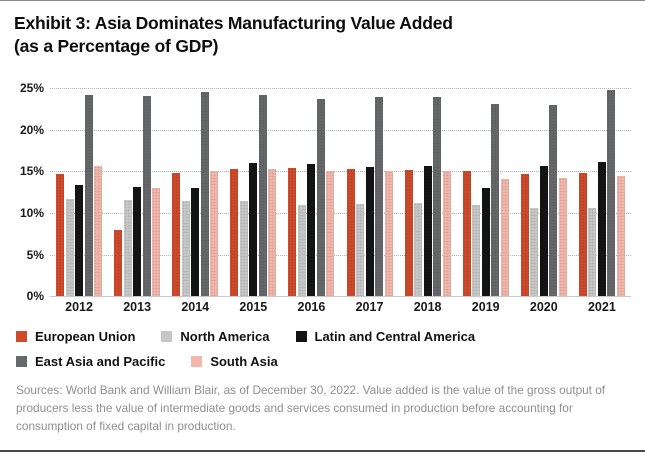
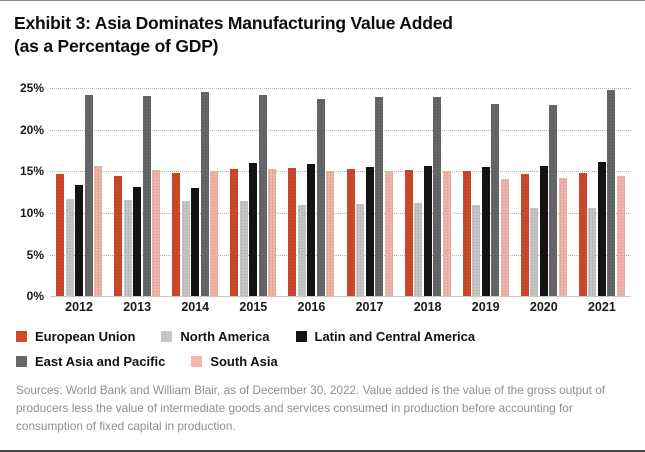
European Union/2013: 8% -> 14%
South Asia/2013: 13% -> 15%
Latin and Central America/2019: 13% -> 16%
